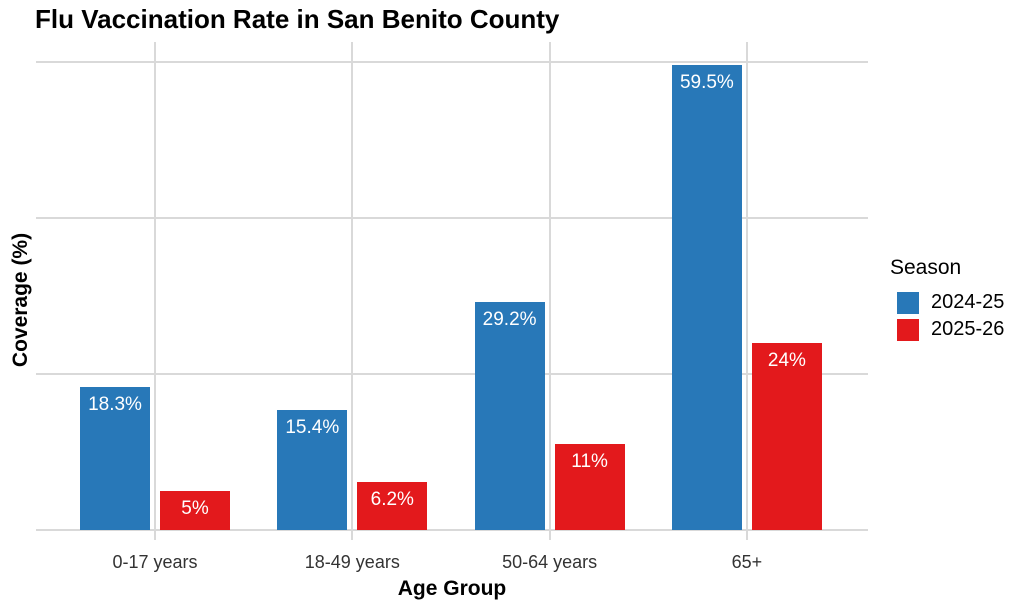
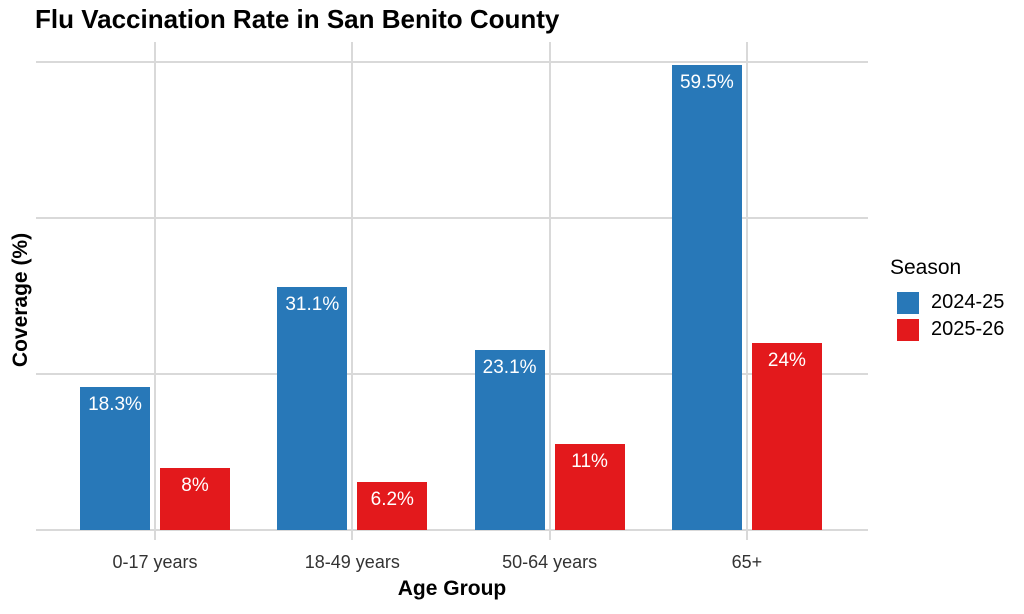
2025-26/0-17 years: 5% -> 8%
2024-25/18-49 years: 15.4% -> 31.1%
2024-25/50-64 years: 29.2% -> 23.1%
